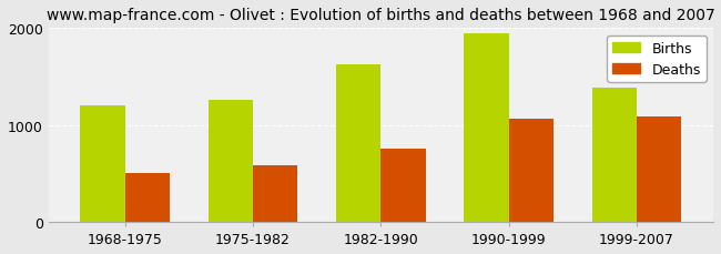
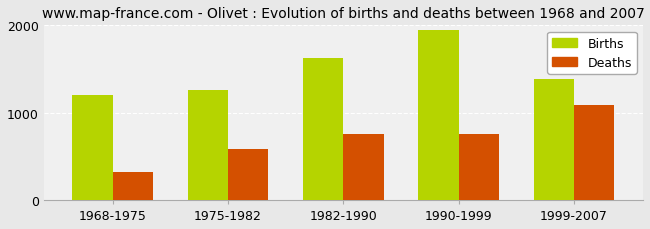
Deaths/1968-1975: 500 -> 320
Deaths/1990-1999: 1060 -> 760
